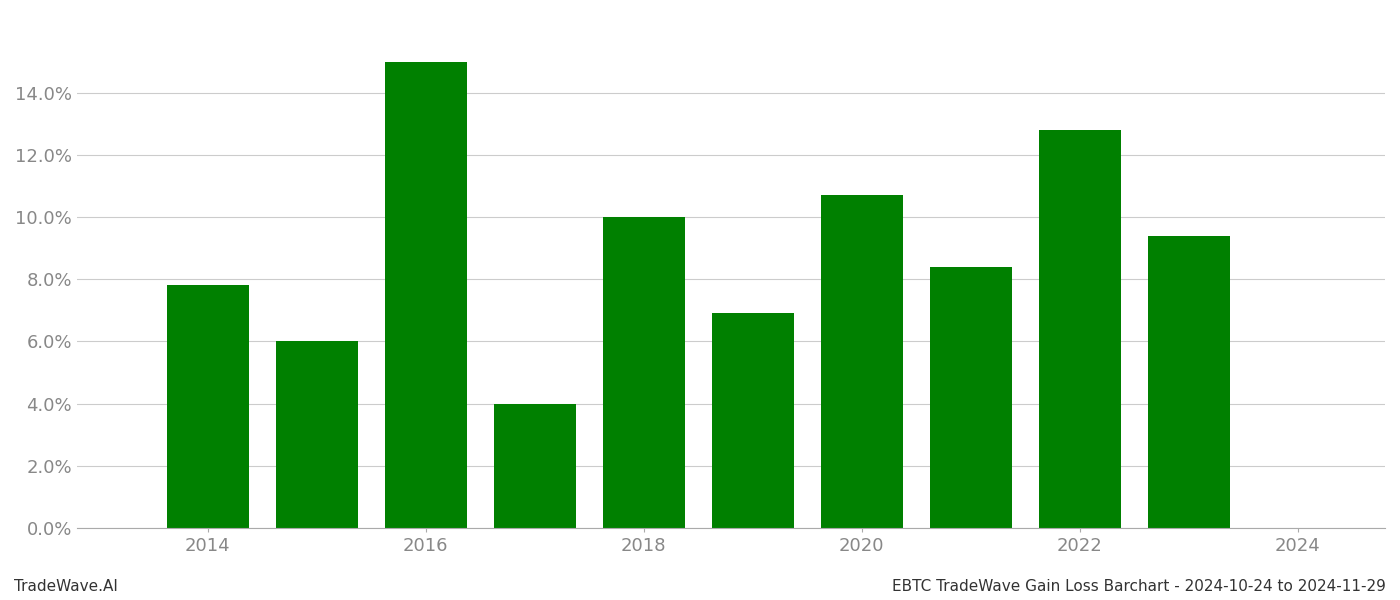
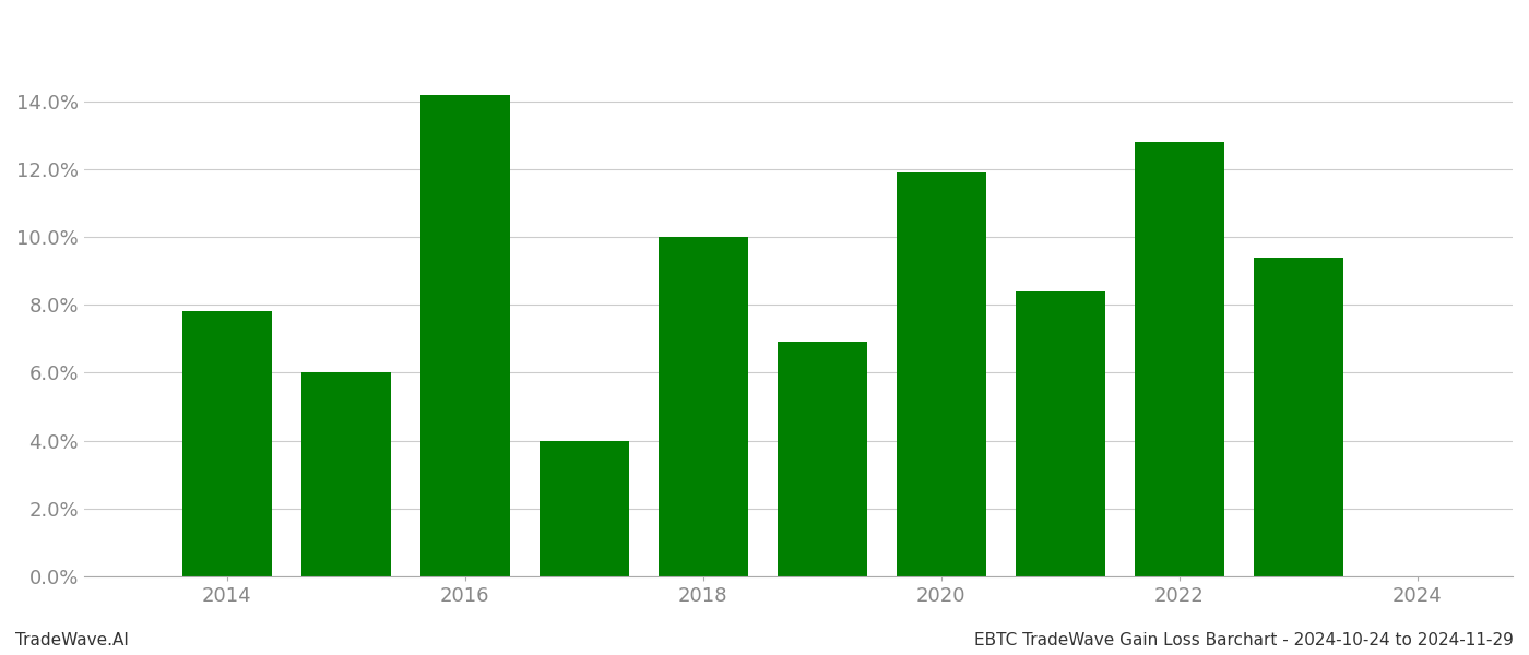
2016: 15.0% -> 14.2%
2020: 10.7% -> 11.9%
